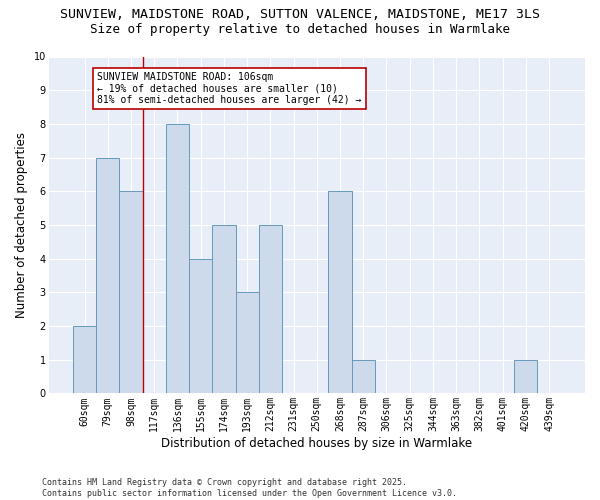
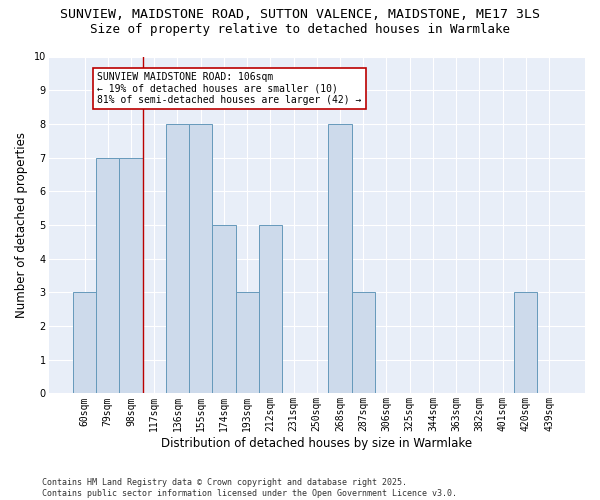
60sqm: 2 -> 3
98sqm: 6 -> 7
155sqm: 4 -> 8
268sqm: 6 -> 8
287sqm: 1 -> 3
420sqm: 1 -> 3
